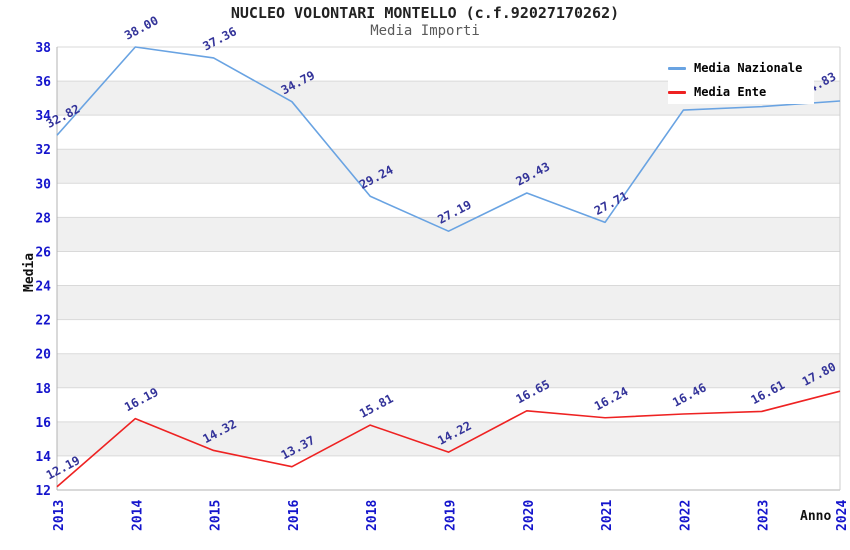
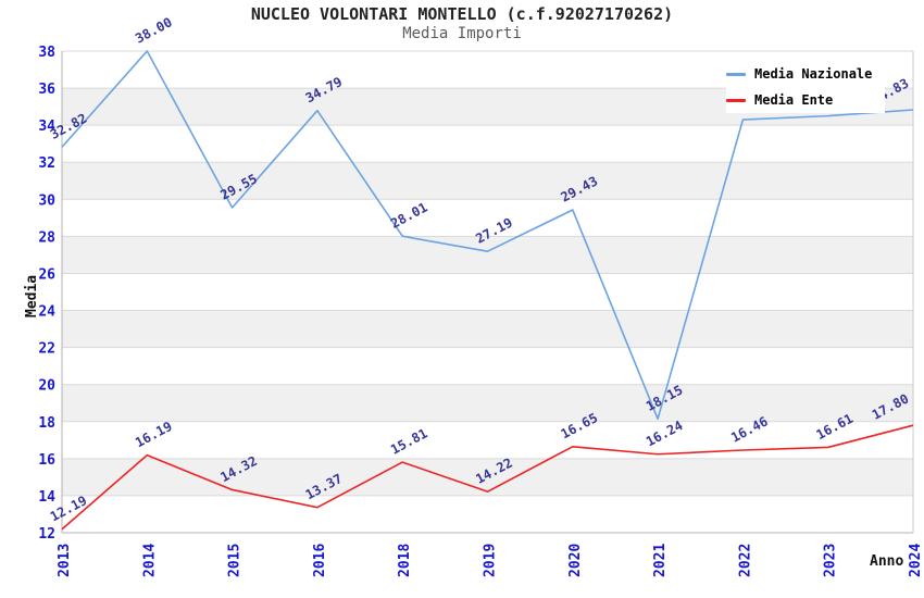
Media Nazionale/2015: 37.36 -> 29.55
Media Nazionale/2018: 29.24 -> 28.01
Media Nazionale/2021: 27.71 -> 18.15
